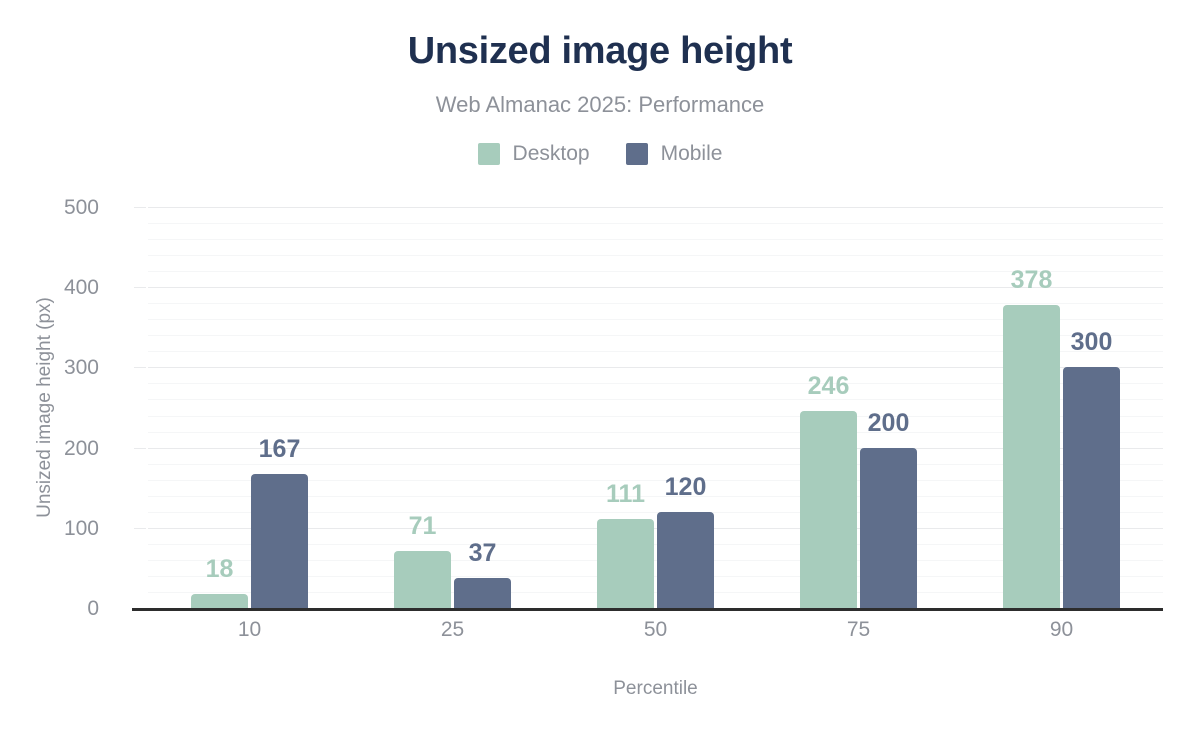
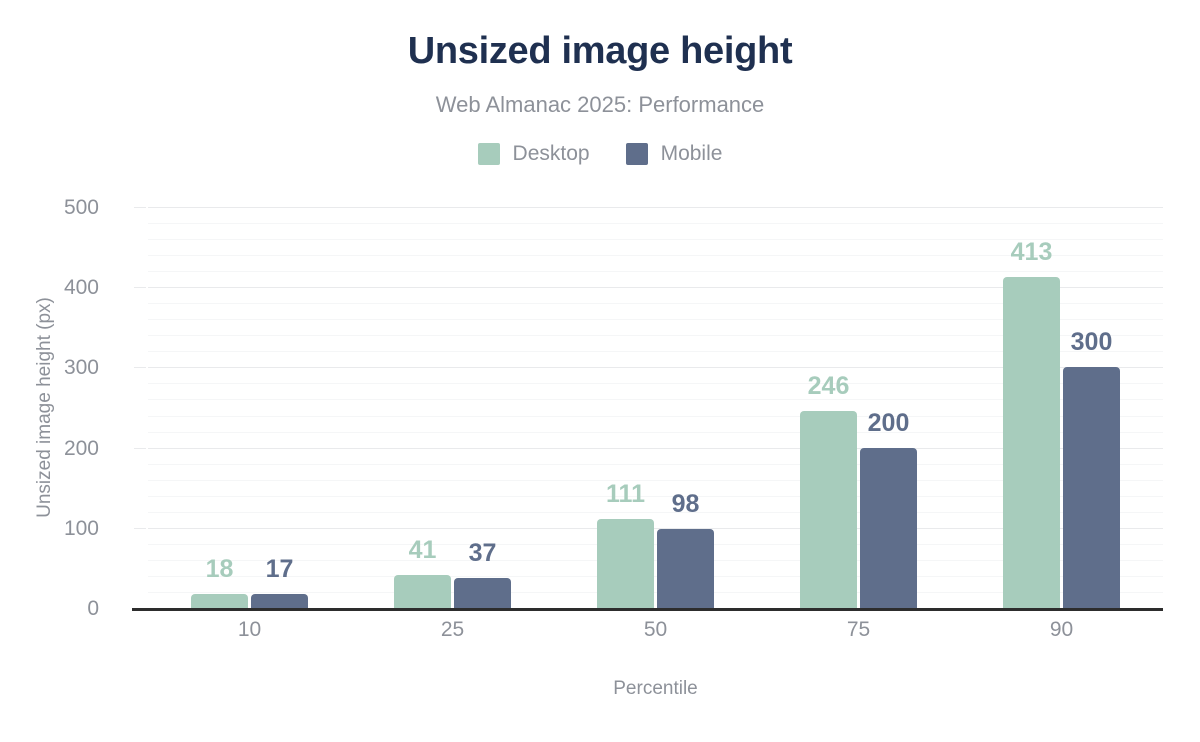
Mobile/10: 167 -> 17
Desktop/25: 71 -> 41
Mobile/50: 120 -> 98
Desktop/90: 378 -> 413
